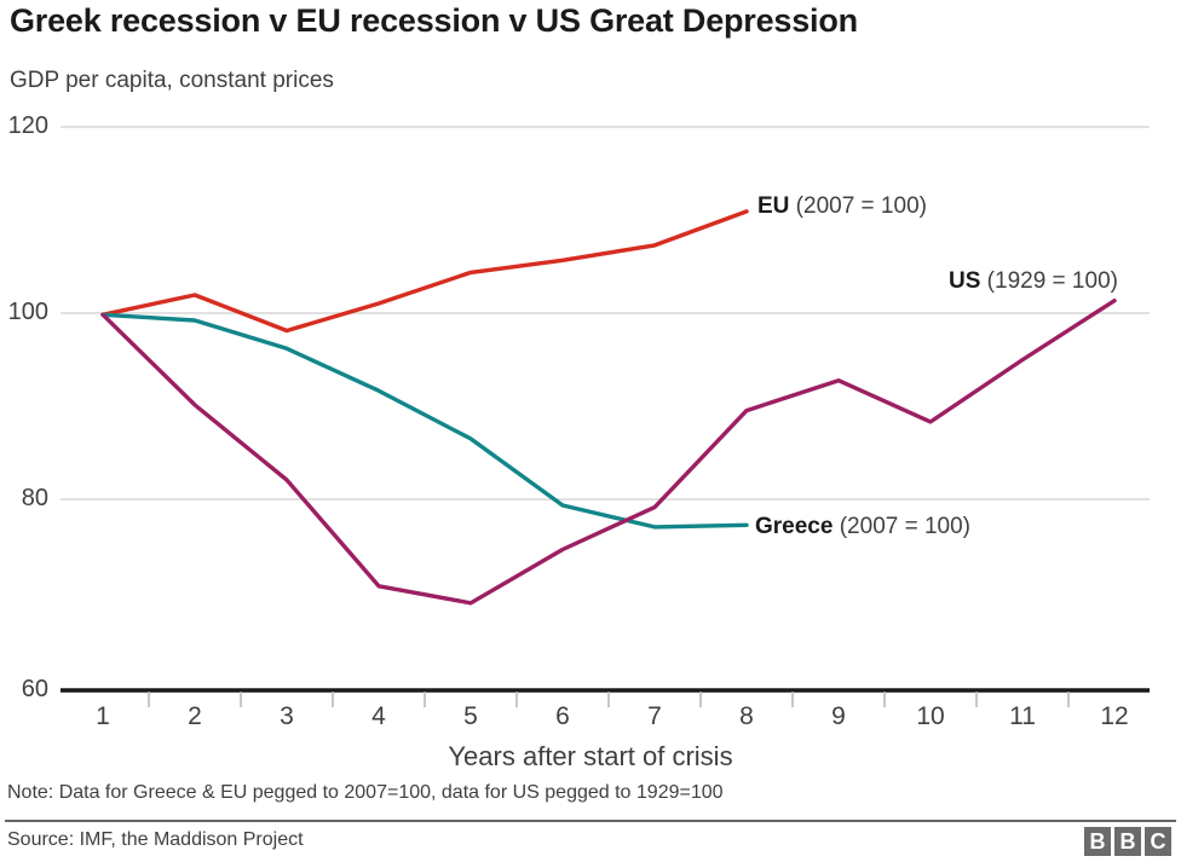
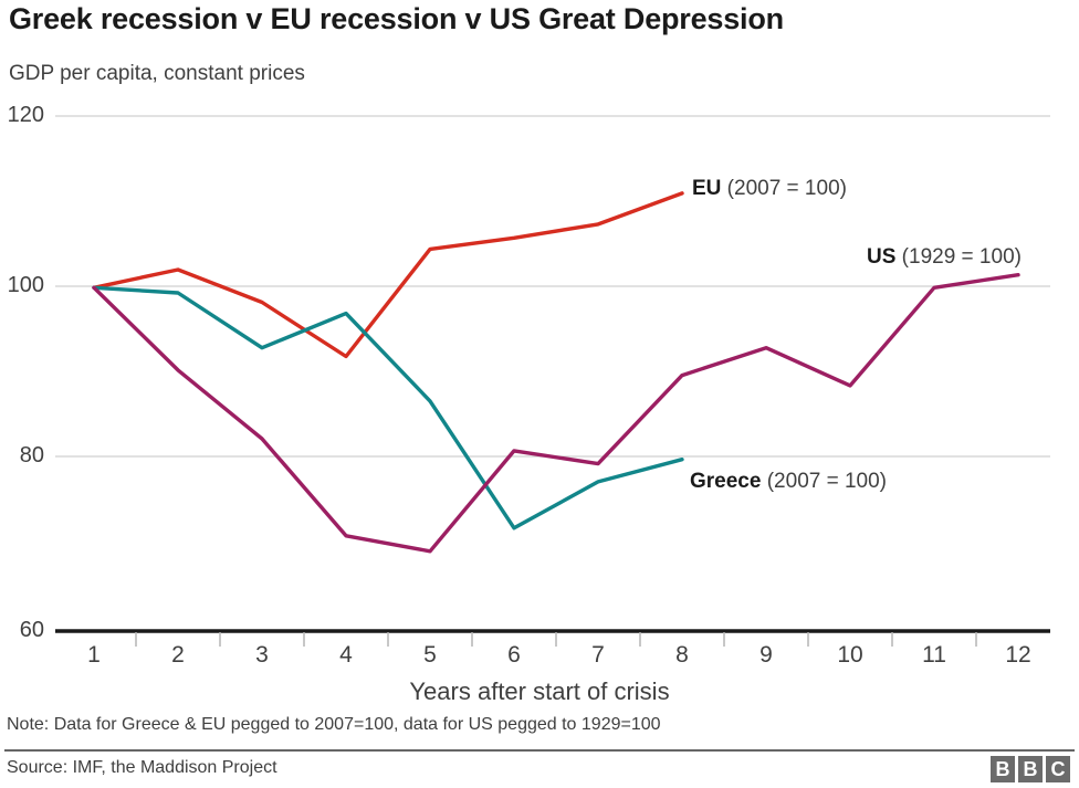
Greece (2007 = 100)/3: 96 -> 93
EU (2007 = 100)/4: 101 -> 92
Greece (2007 = 100)/4: 92 -> 97
Greece (2007 = 100)/6: 80 -> 72
US (1929 = 100)/6: 75 -> 81
Greece (2007 = 100)/8: 78 -> 80
US (1929 = 100)/11: 95 -> 100
